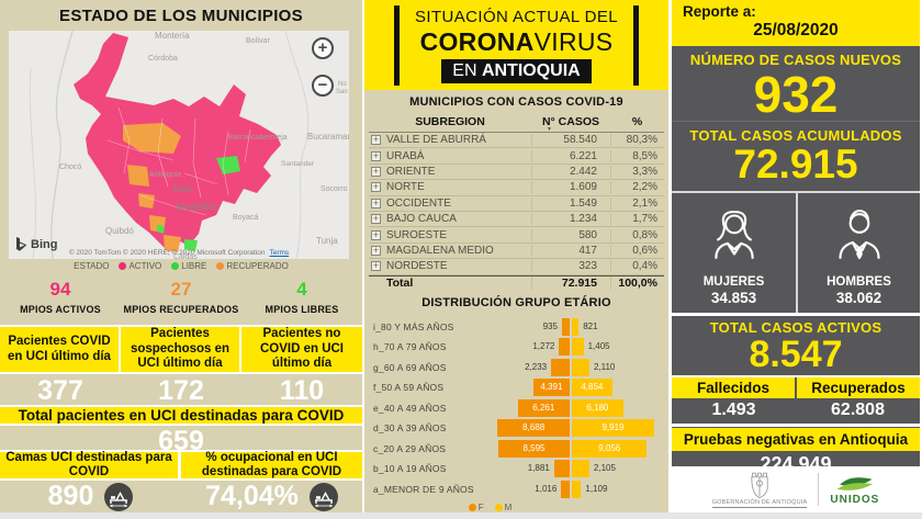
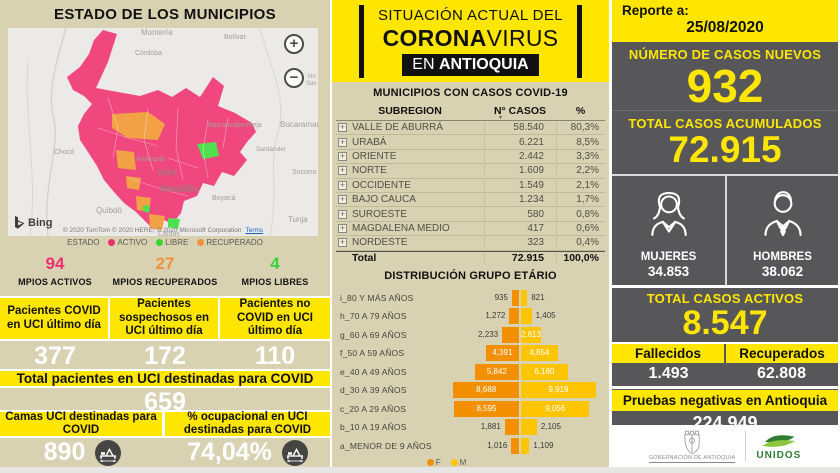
M/g_60 A 69 AÑOS: 2,110 -> 2,613
F/e_40 A 49 AÑOS: 6,261 -> 5,842
